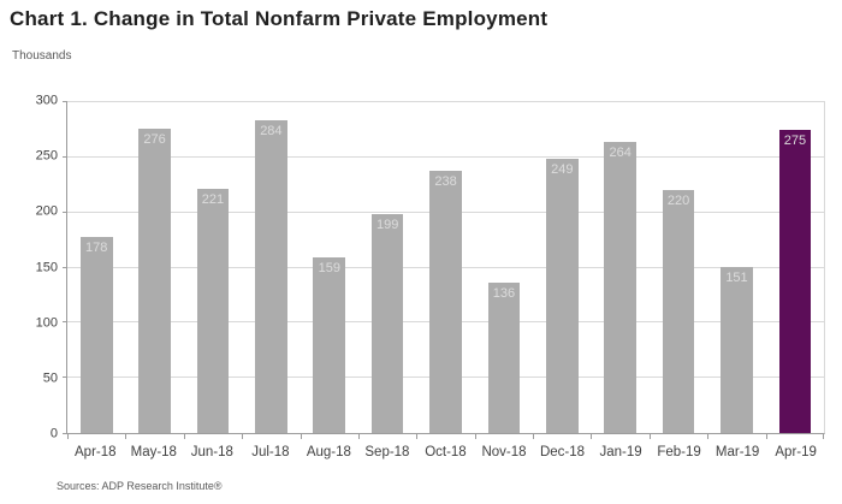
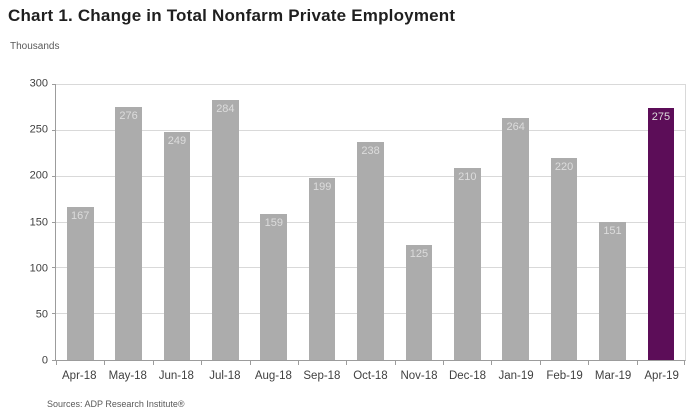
Apr-18: 178 -> 167
Jun-18: 221 -> 249
Nov-18: 136 -> 125
Dec-18: 249 -> 210
